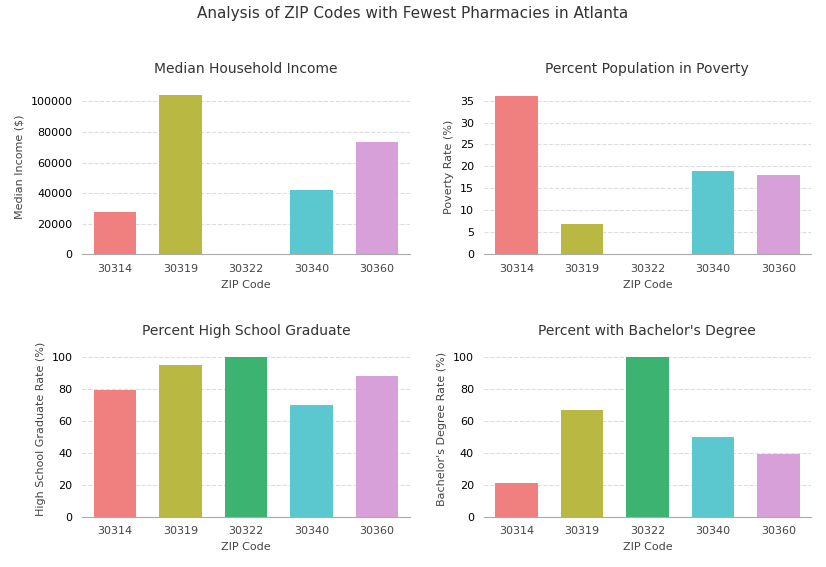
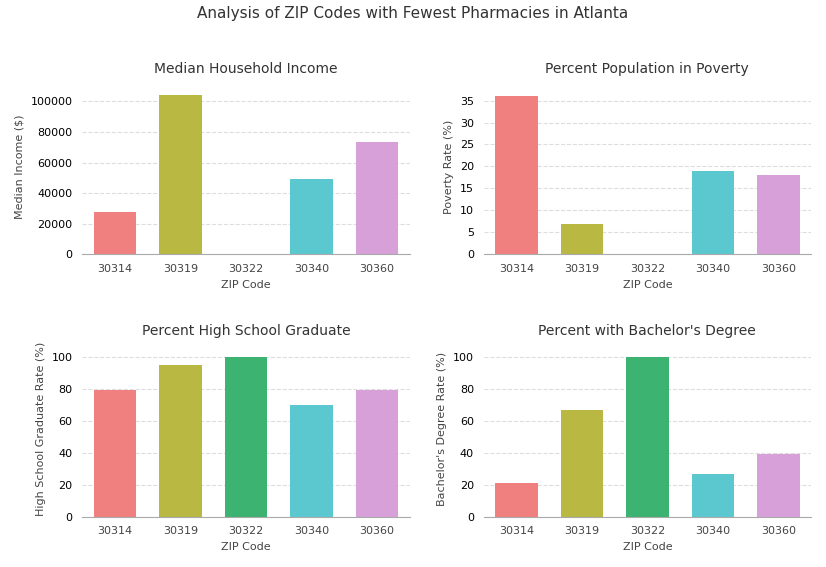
Median Household Income/30340: 42000 -> 50000
Percent High School Graduate/30360: 88 -> 79
Percent with Bachelor's Degree/30340: 50 -> 27
